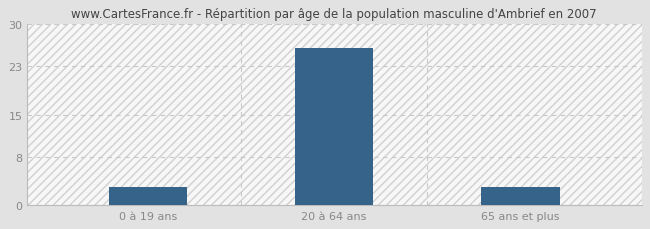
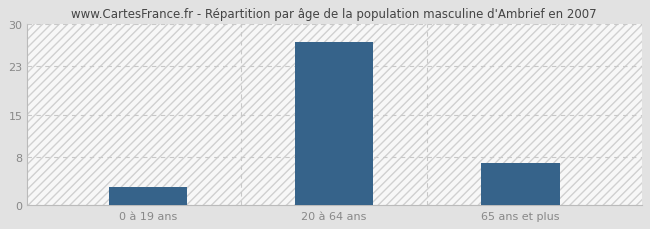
20 à 64 ans: 26 -> 27
65 ans et plus: 3 -> 7
